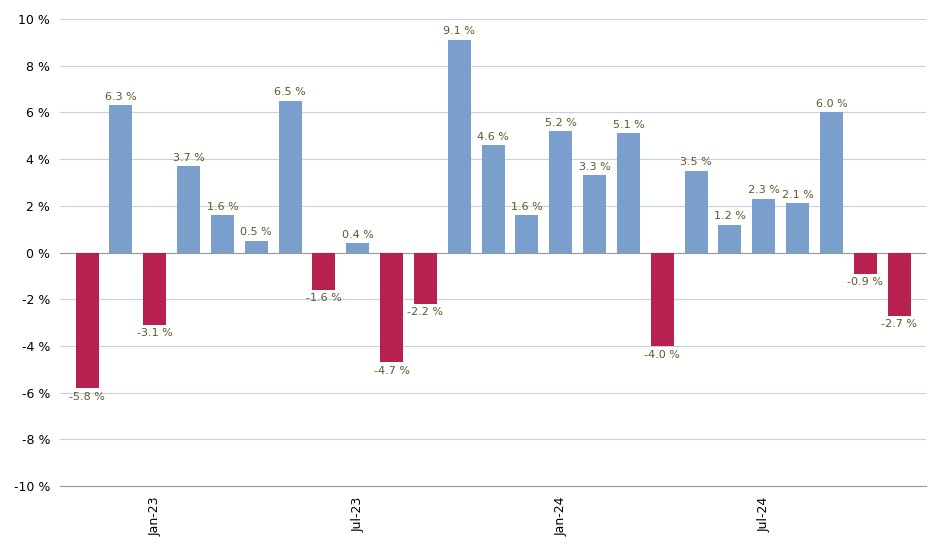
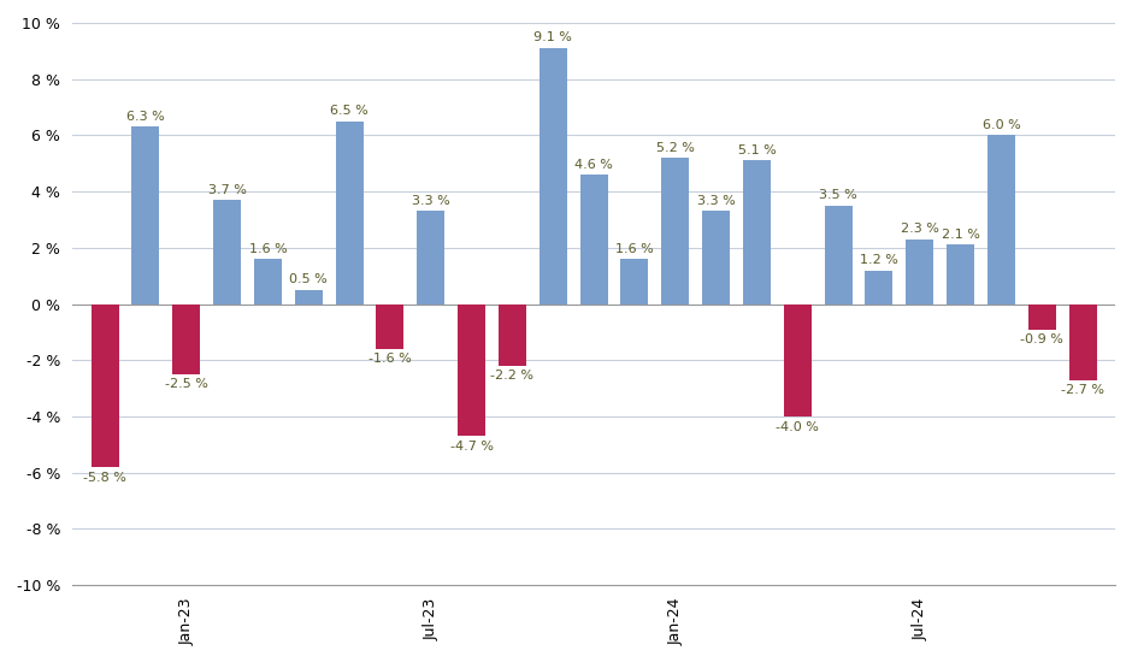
Jan-23: -3.1 -> -2.5
Jul-23: 0.4 -> 3.3
